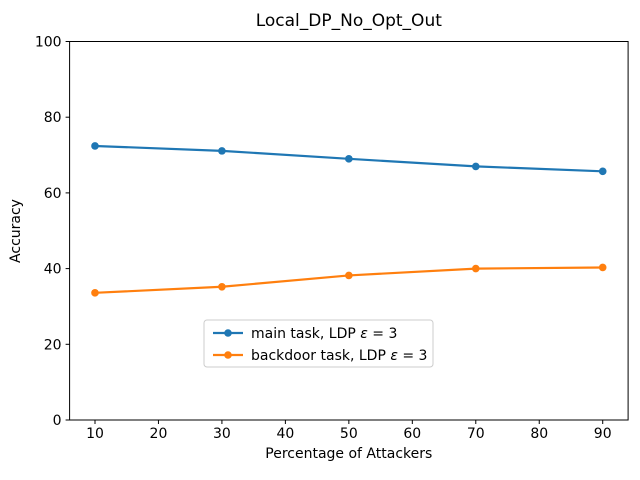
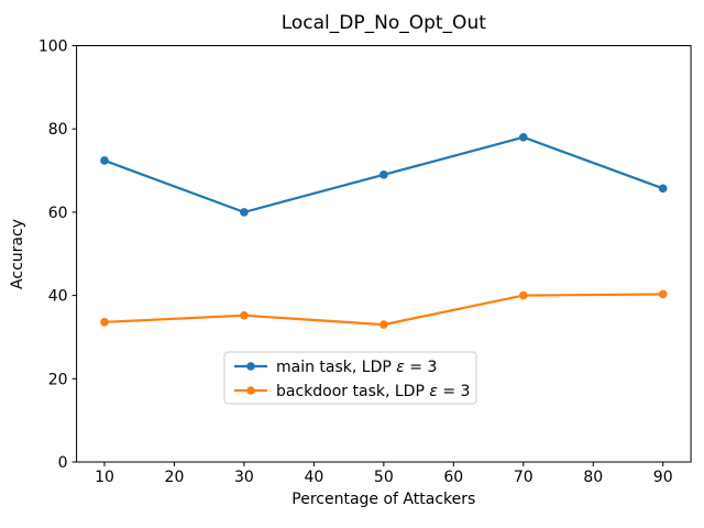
main task, LDP ε = 3/30: 71 -> 60
backdoor task, LDP ε = 3/50: 38 -> 33
main task, LDP ε = 3/70: 67 -> 78
